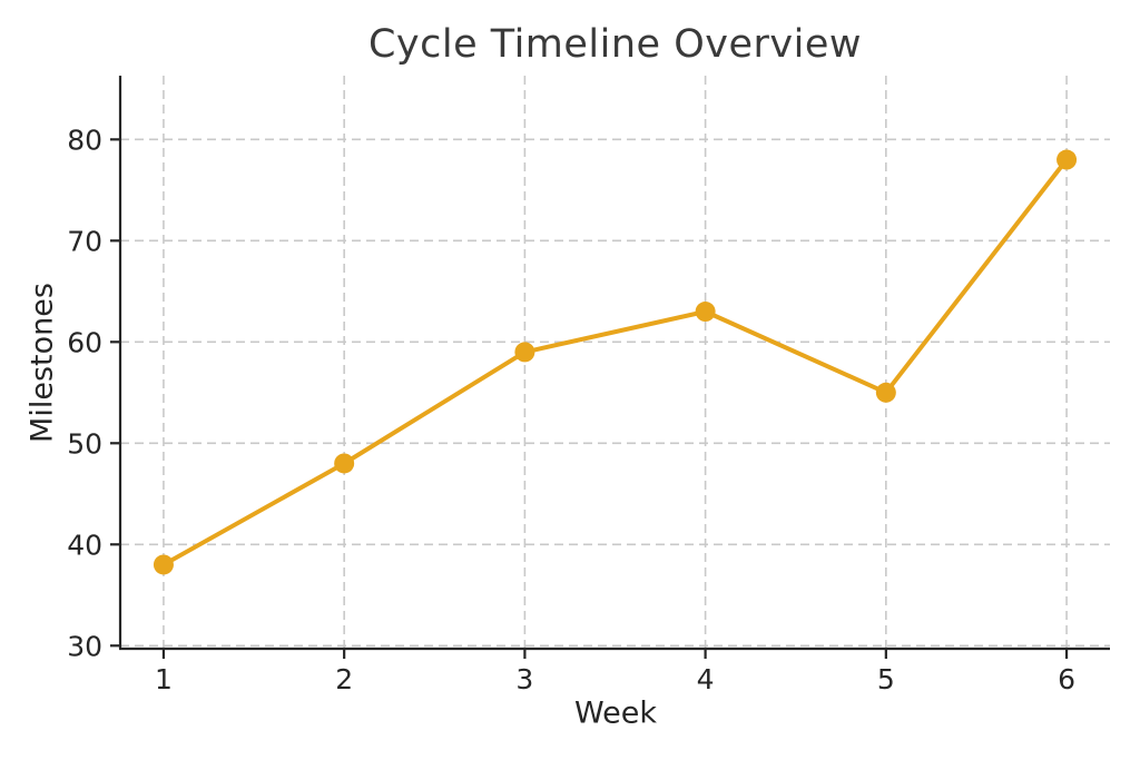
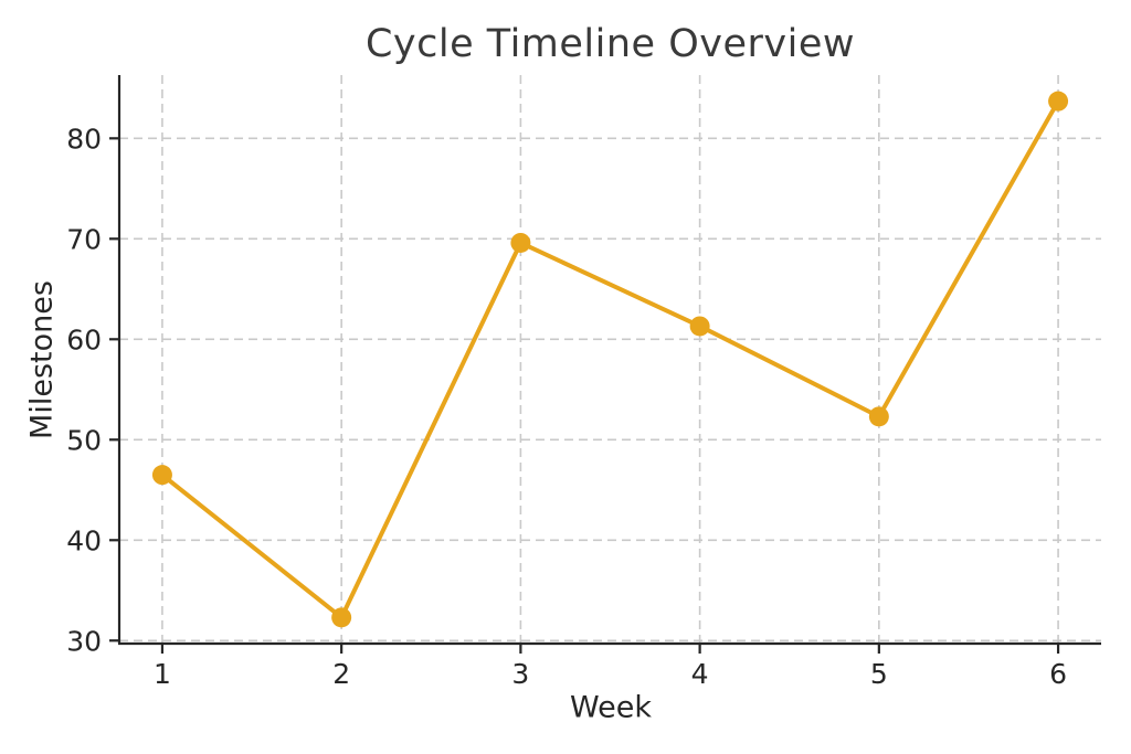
1: 38 -> 46
2: 48 -> 32
3: 59 -> 70
4: 63 -> 61
5: 55 -> 52
6: 78 -> 84
